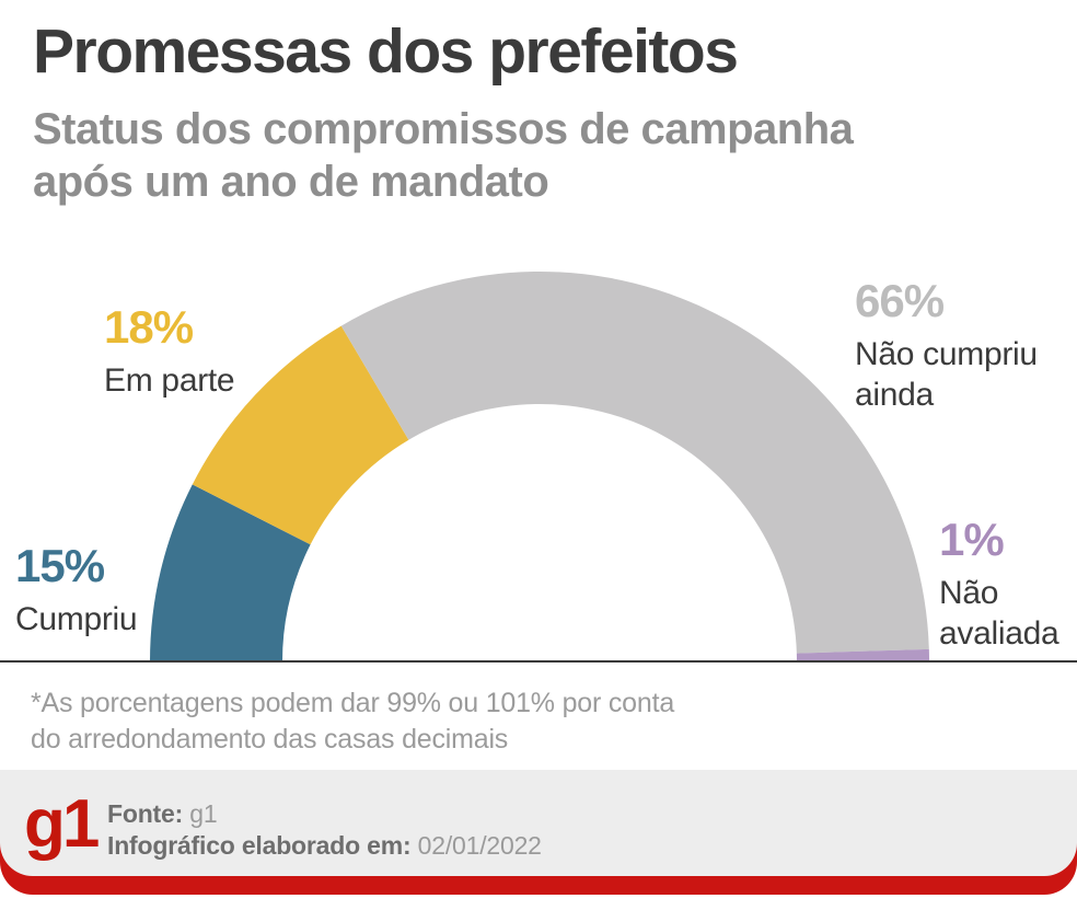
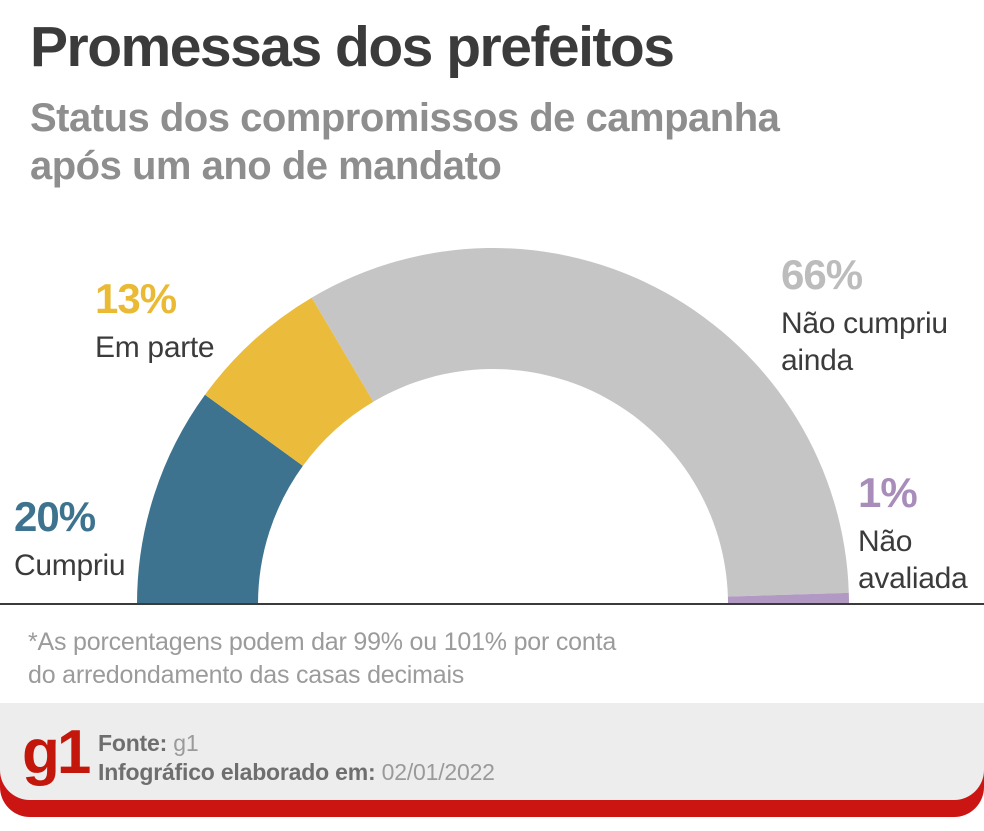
Cumpriu: 15% -> 20%
Em parte: 18% -> 13%
